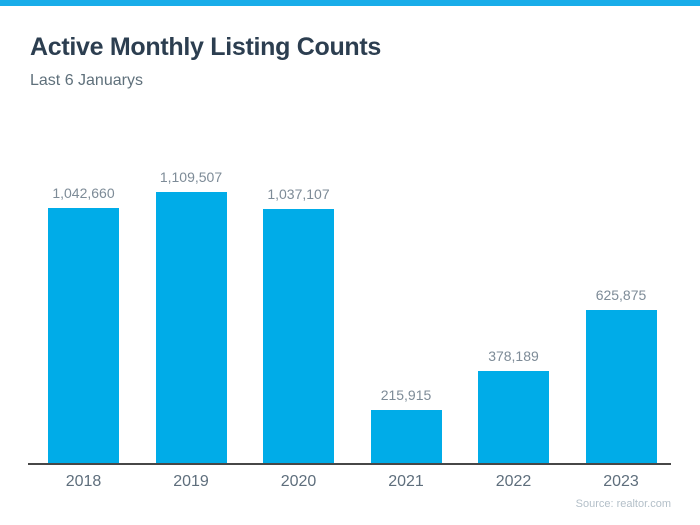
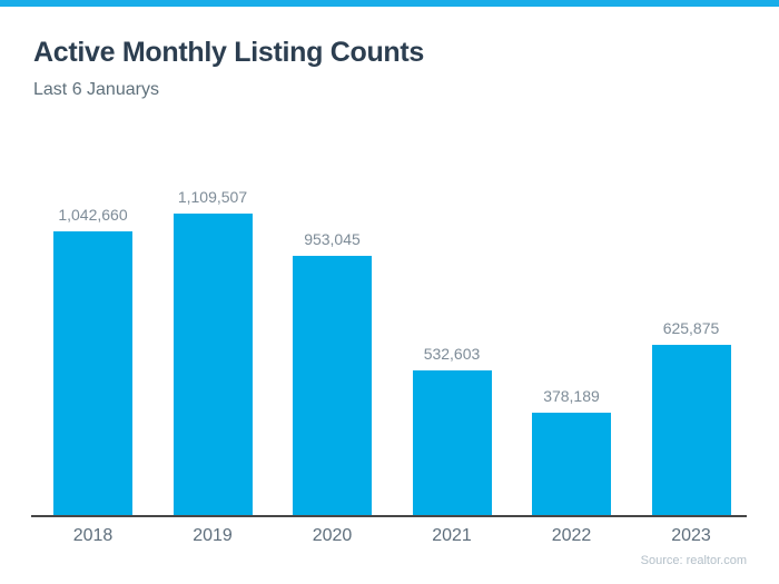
2020: 1,037,107 -> 953,045
2021: 215,915 -> 532,603
